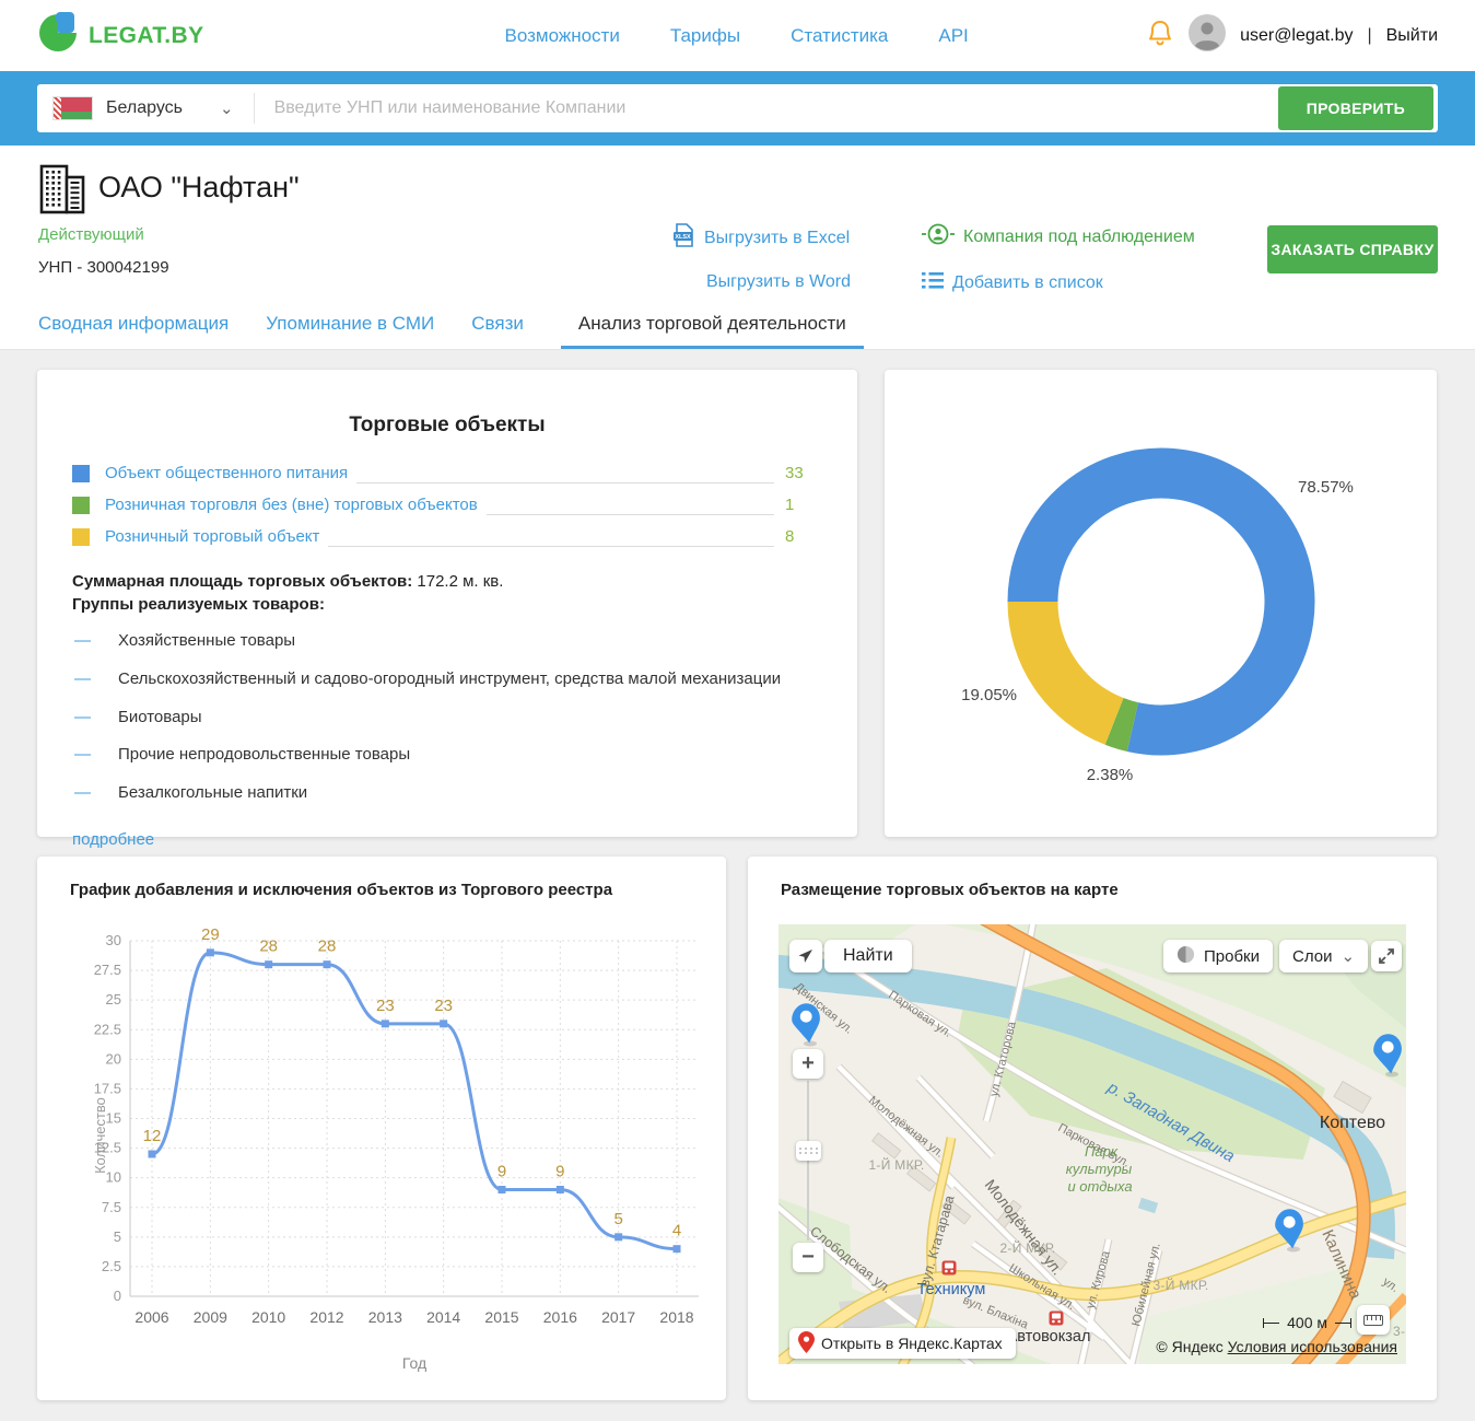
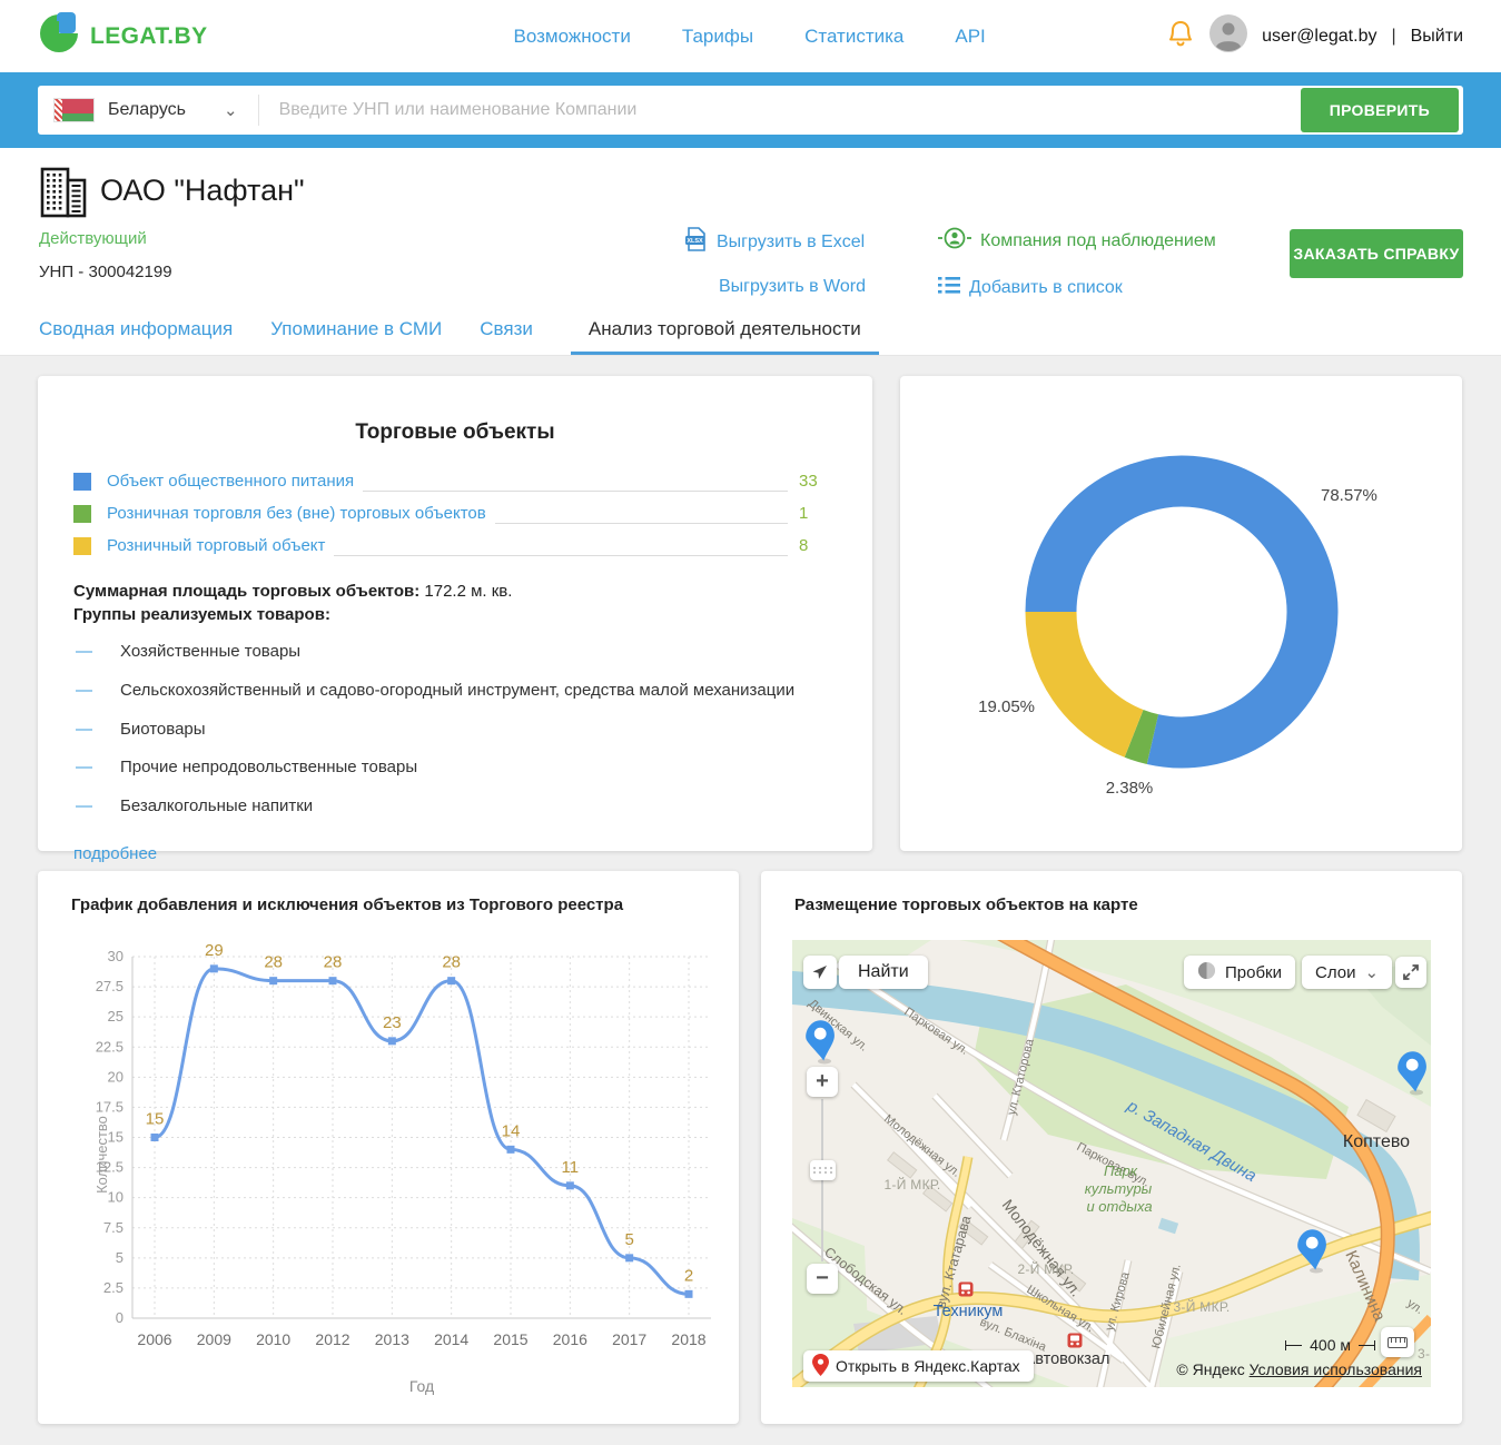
График добавления и исключения объектов из Торгового реестра/2006: 12 -> 15
График добавления и исключения объектов из Торгового реестра/2014: 23 -> 28
График добавления и исключения объектов из Торгового реестра/2015: 9 -> 14
График добавления и исключения объектов из Торгового реестра/2016: 9 -> 11
График добавления и исключения объектов из Торгового реестра/2018: 4 -> 2
